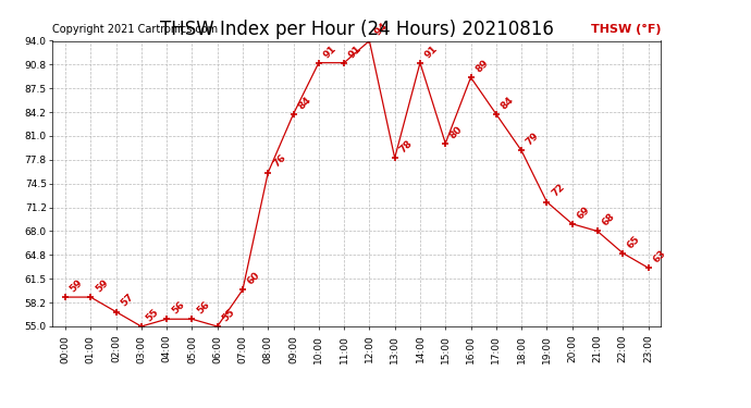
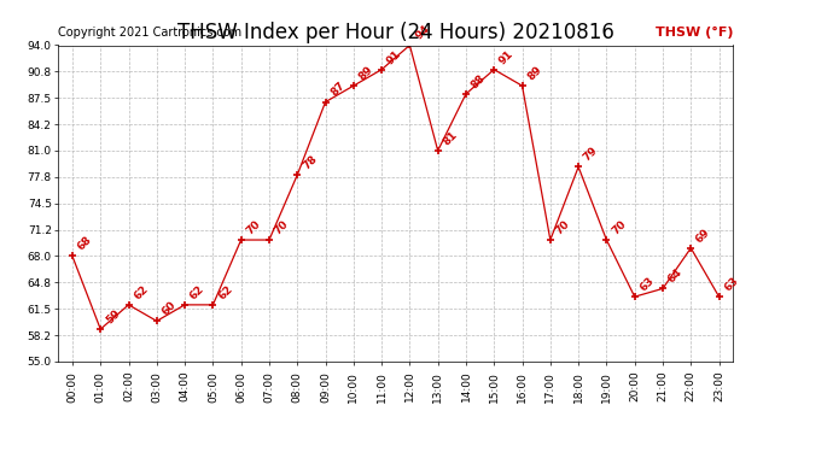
00:00: 59 -> 68
02:00: 57 -> 62
03:00: 55 -> 60
04:00: 56 -> 62
05:00: 56 -> 62
06:00: 55 -> 70
07:00: 60 -> 70
08:00: 76 -> 78
09:00: 84 -> 87
10:00: 91 -> 89
13:00: 78 -> 81
14:00: 91 -> 88
15:00: 80 -> 91
17:00: 84 -> 70
19:00: 72 -> 70
20:00: 69 -> 63
21:00: 68 -> 64
22:00: 65 -> 69
